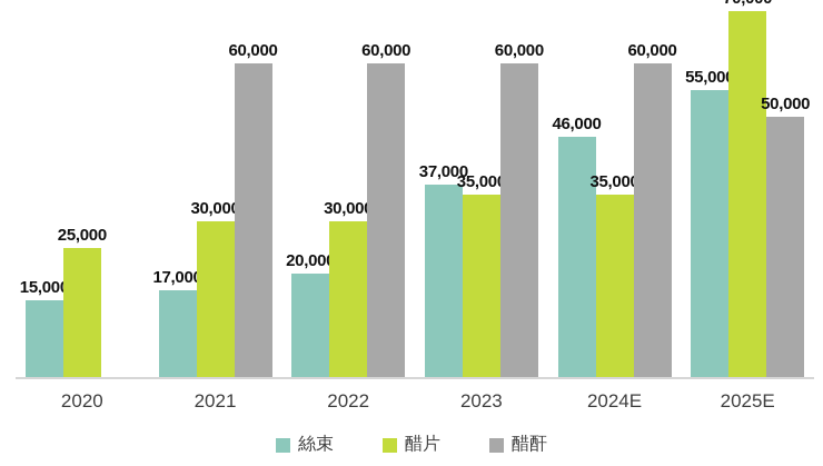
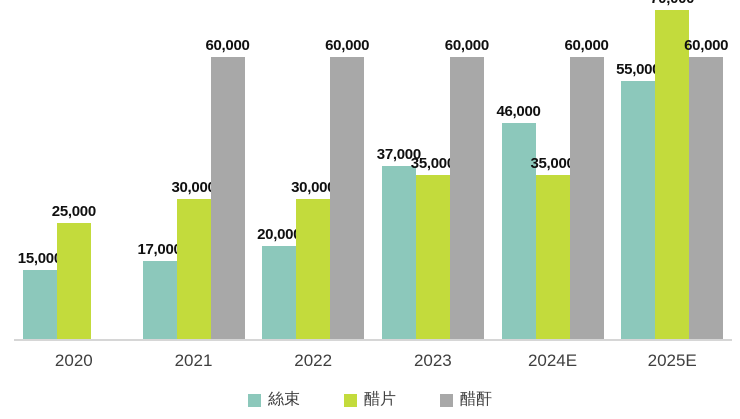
醋酐/2025E: 50,000 -> 60,000
